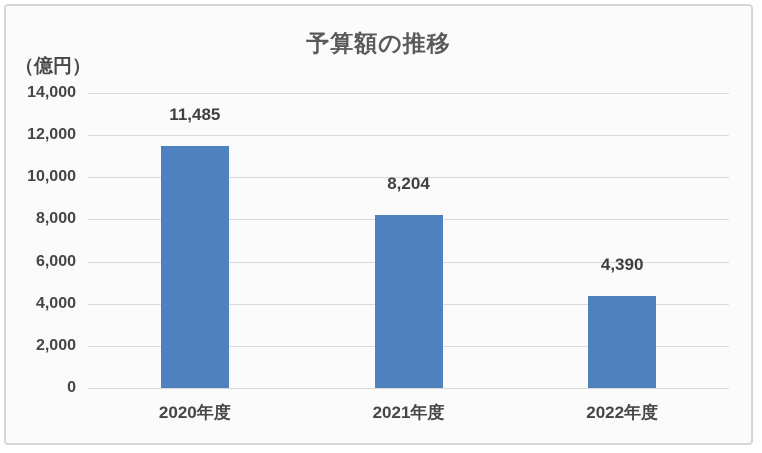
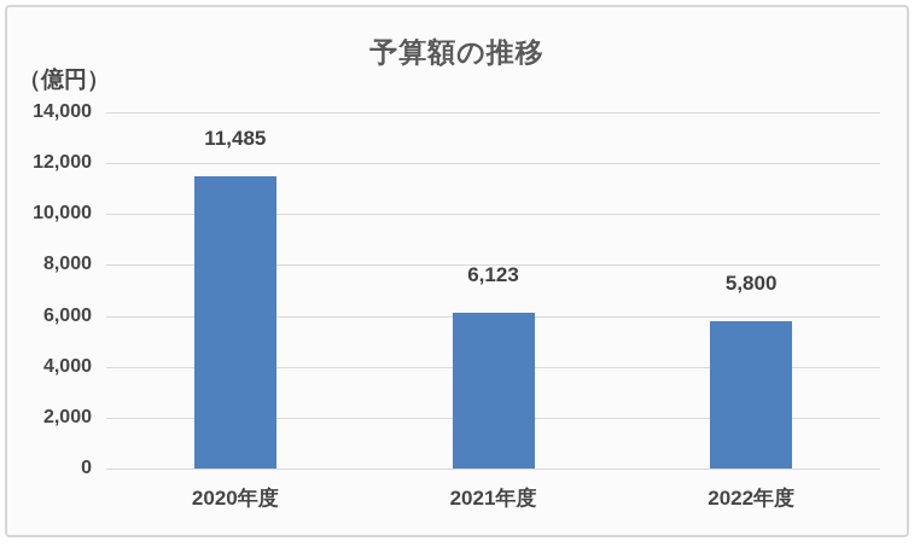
2021年度: 8,204 -> 6,123
2022年度: 4,390 -> 5,800
